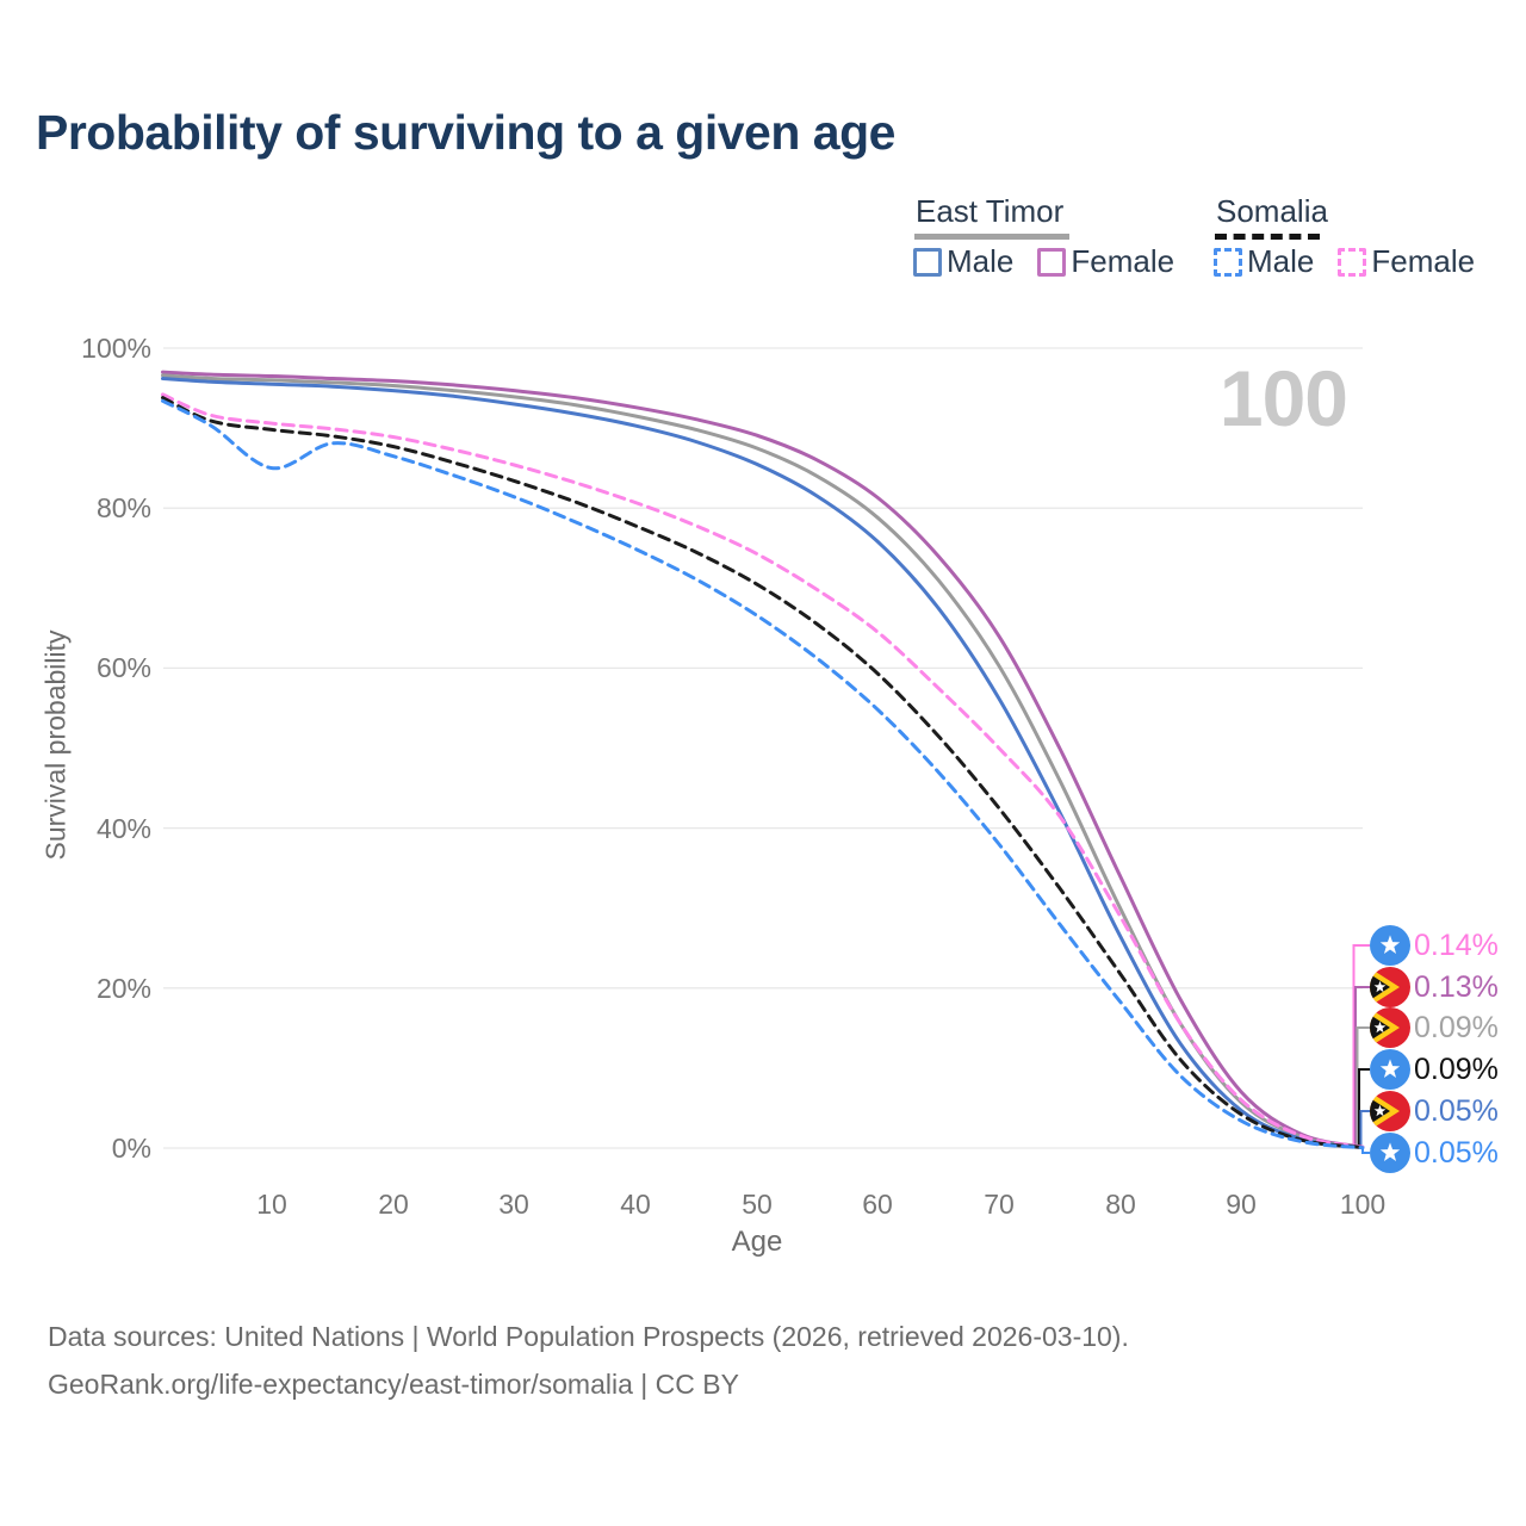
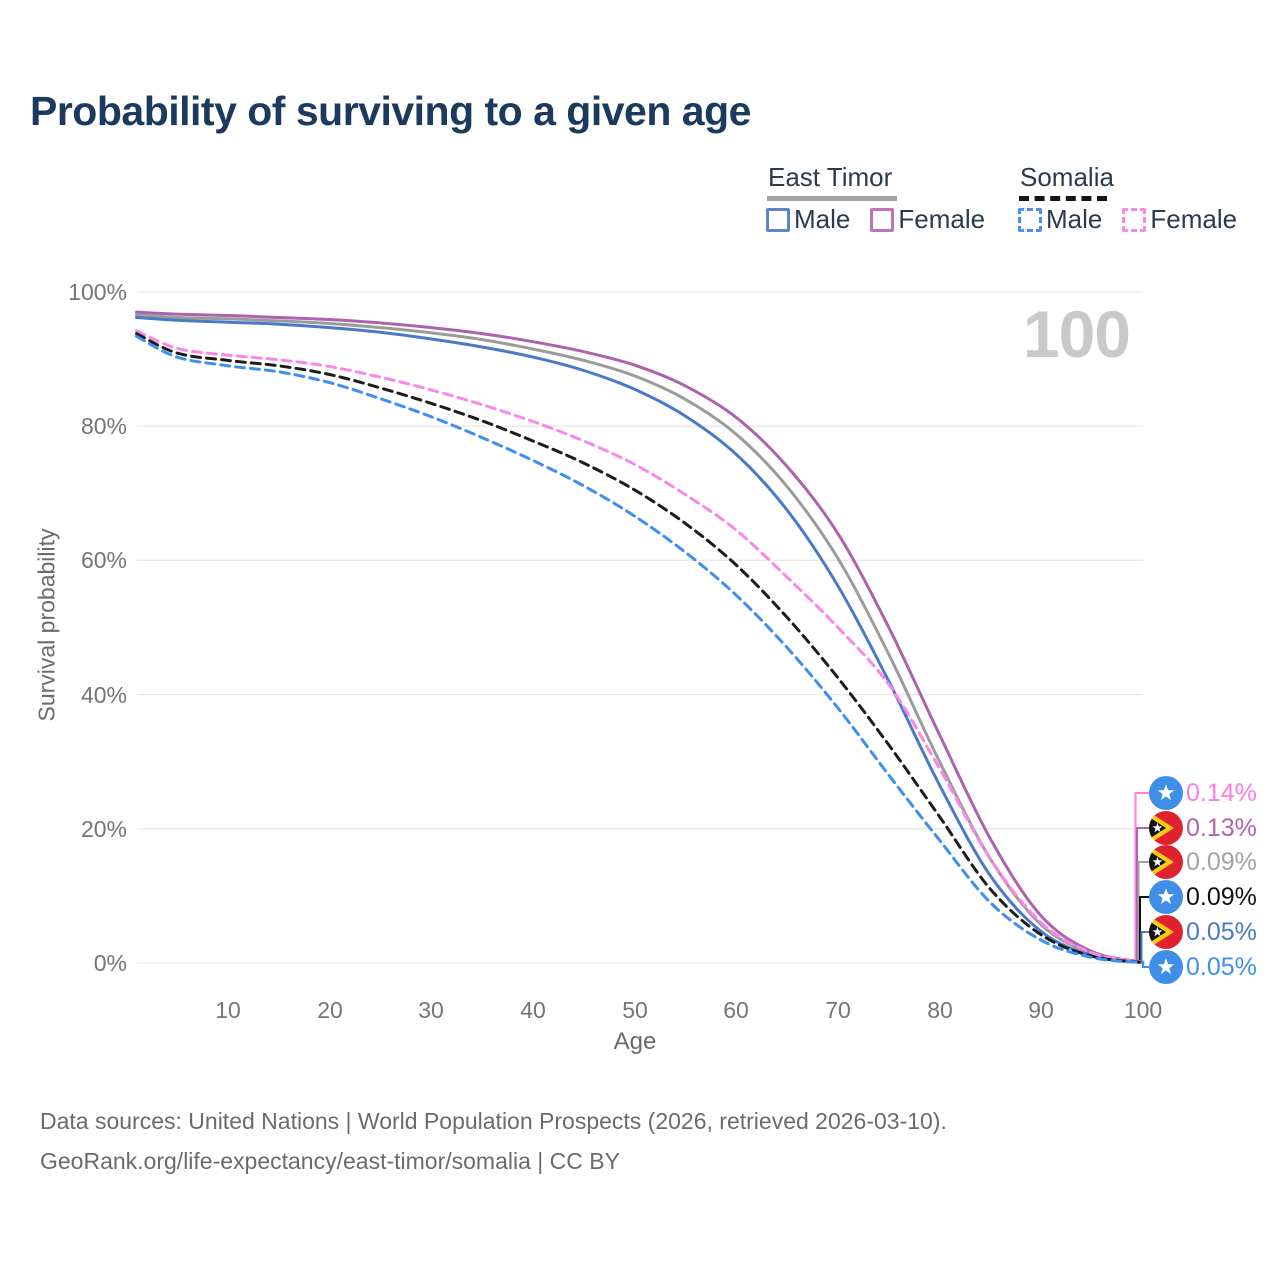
Somalia Male/10: 85% -> 89%
